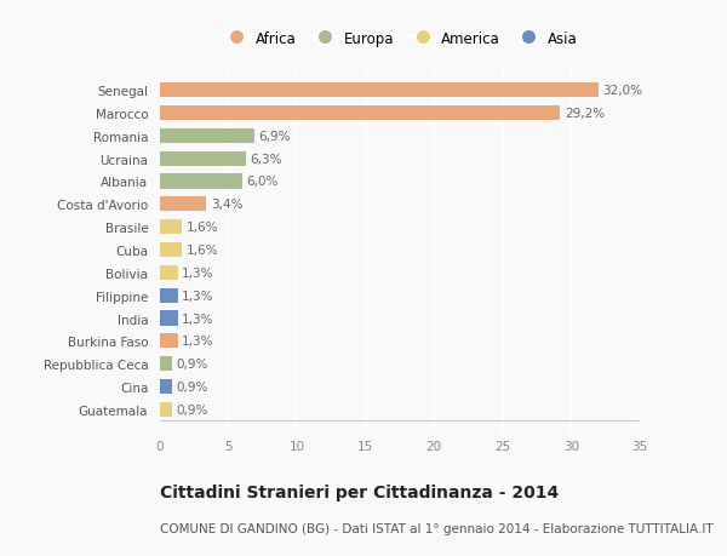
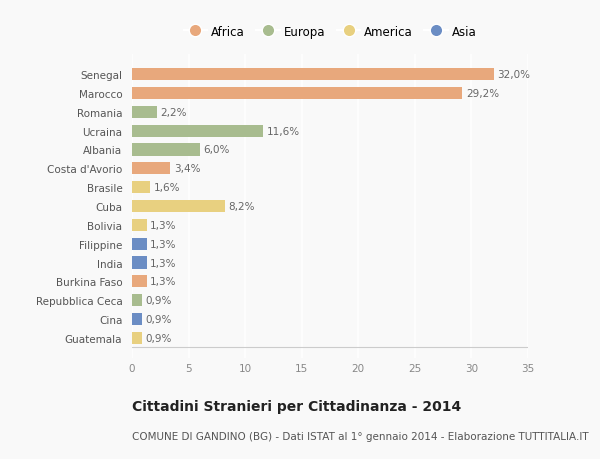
Romania: 6,9% -> 2,2%
Ucraina: 6,3% -> 11,6%
Cuba: 1,6% -> 8,2%
